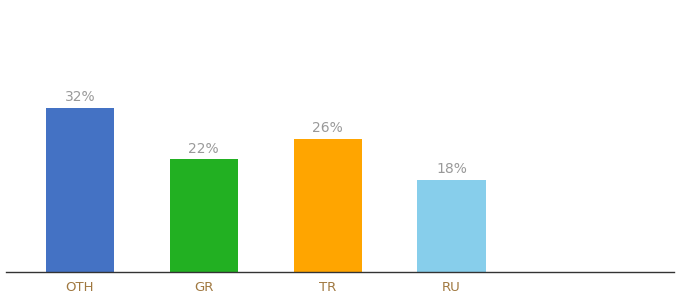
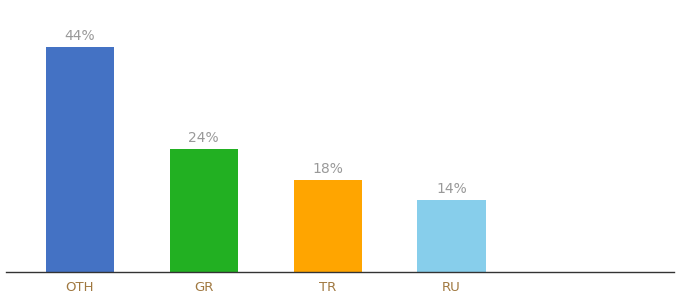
OTH: 32% -> 44%
GR: 22% -> 24%
TR: 26% -> 18%
RU: 18% -> 14%
